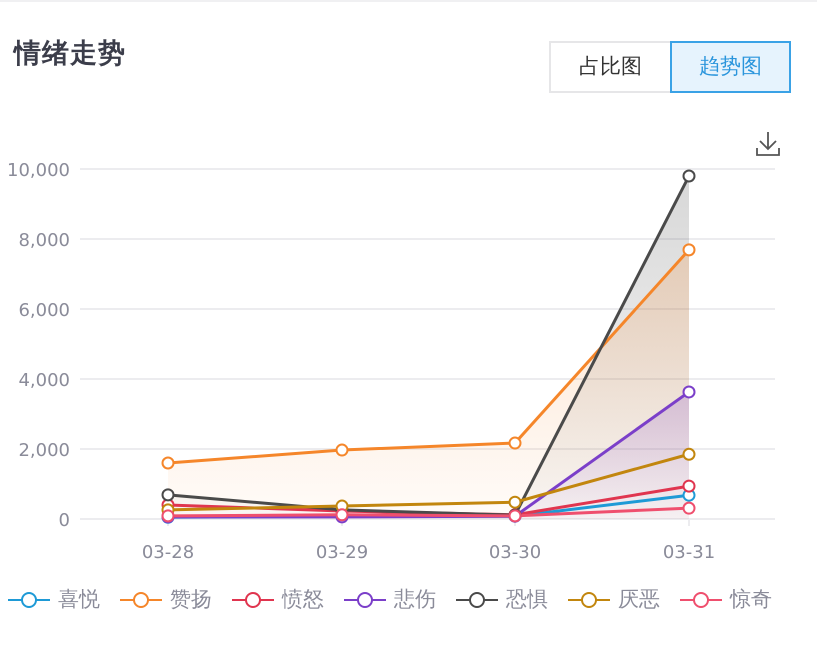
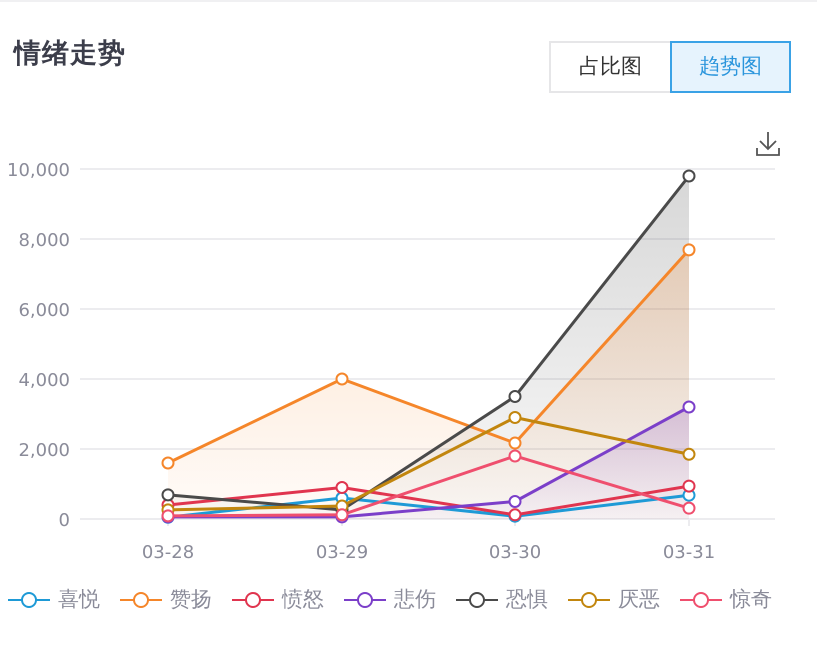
喜悦/03-29: 100 -> 600
赞扬/03-29: 2000 -> 4000
愤怒/03-29: 200 -> 900
悲伤/03-30: 100 -> 500
恐惧/03-30: 100 -> 3500
厌恶/03-30: 500 -> 2900
惊奇/03-30: 100 -> 1800
悲伤/03-31: 3600 -> 3200
